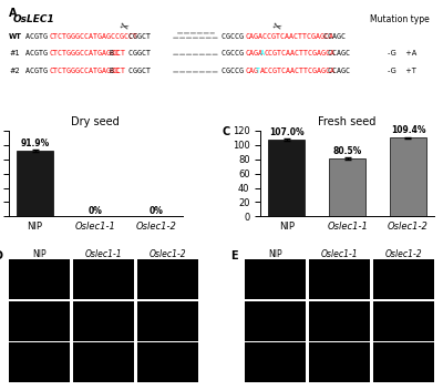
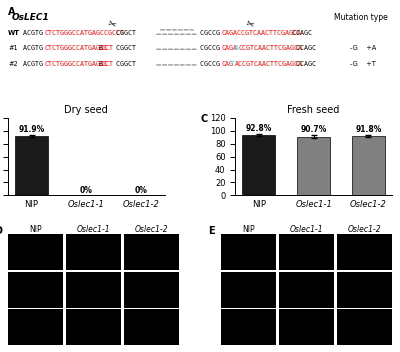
Fresh seed/NIP: 107.0% -> 92.8%
Fresh seed/Oslec1-1: 80.5% -> 90.7%
Fresh seed/Oslec1-2: 109.4% -> 91.8%
